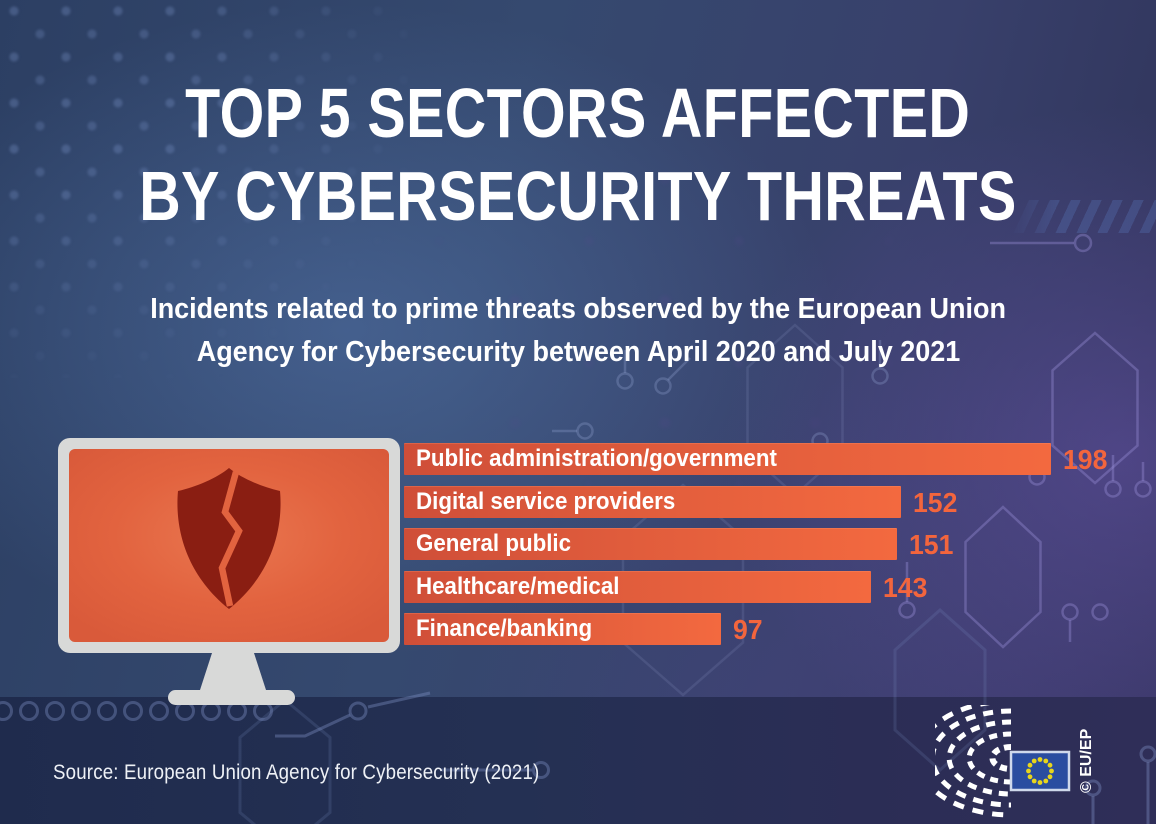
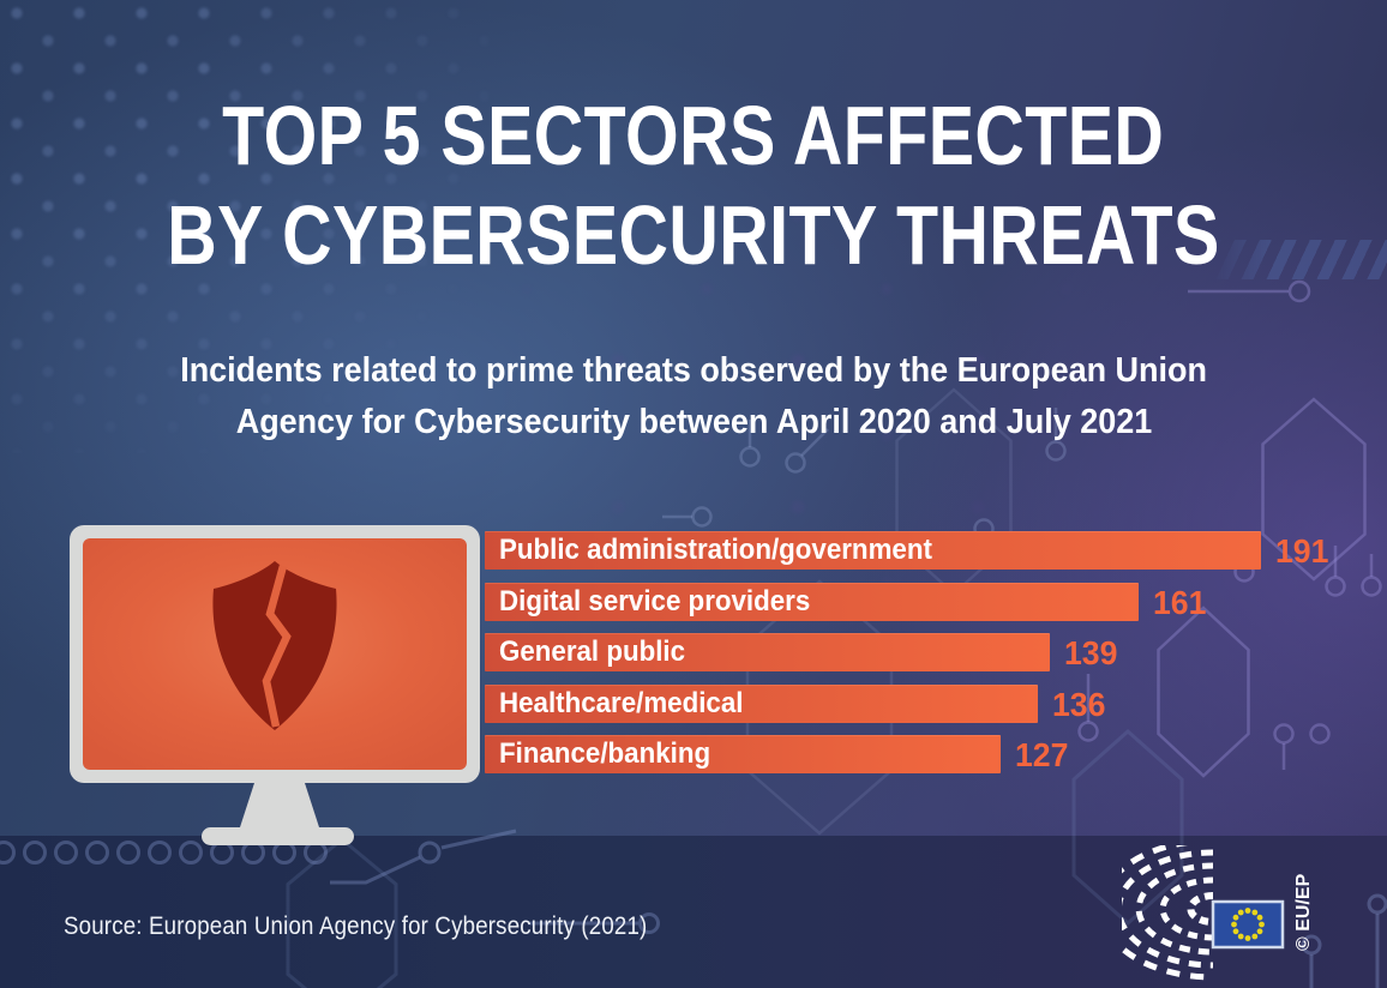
Public administration/government: 198 -> 191
Digital service providers: 152 -> 161
General public: 151 -> 139
Healthcare/medical: 143 -> 136
Finance/banking: 97 -> 127
